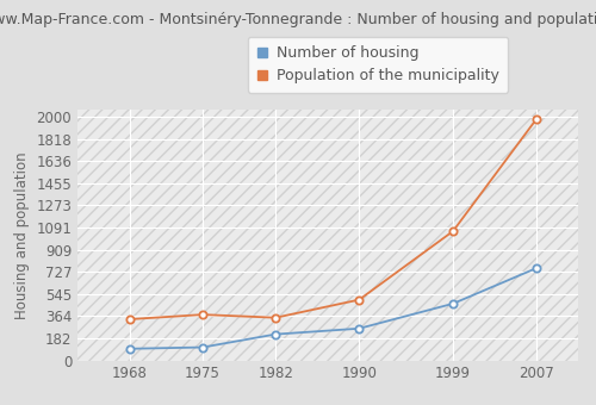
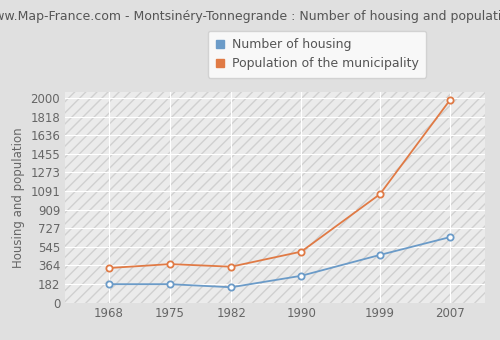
Number of housing/1968: 100 -> 180
Number of housing/1975: 110 -> 180
Number of housing/1982: 220 -> 150
Number of housing/2007: 760 -> 640
